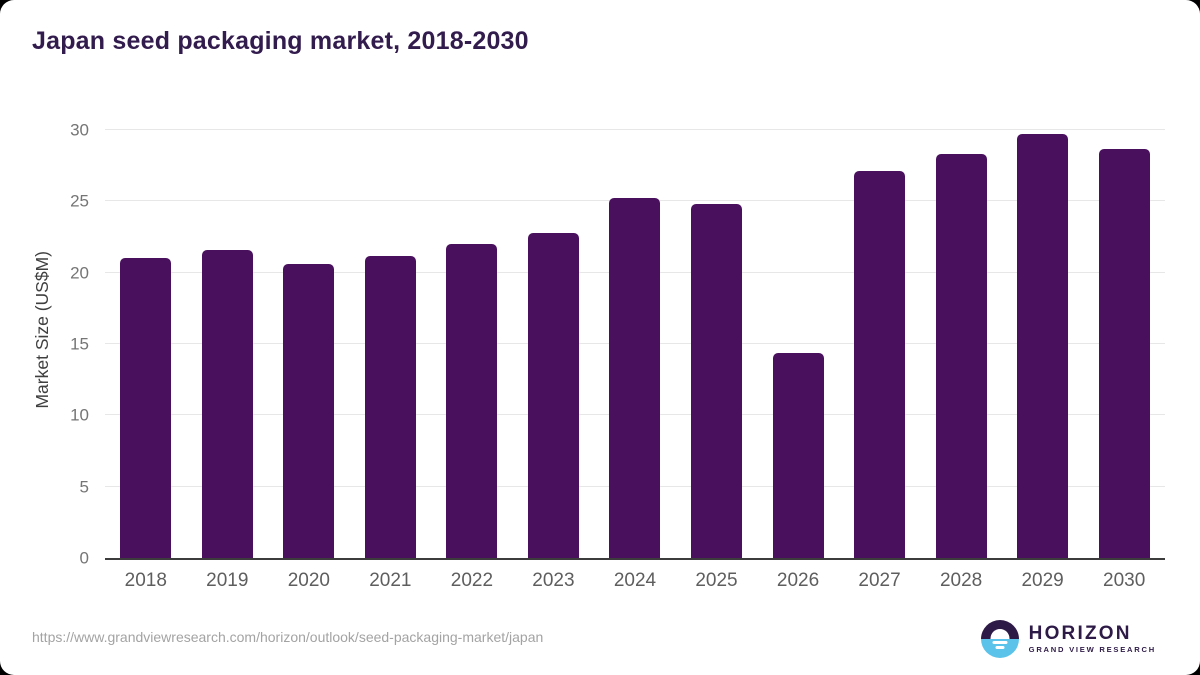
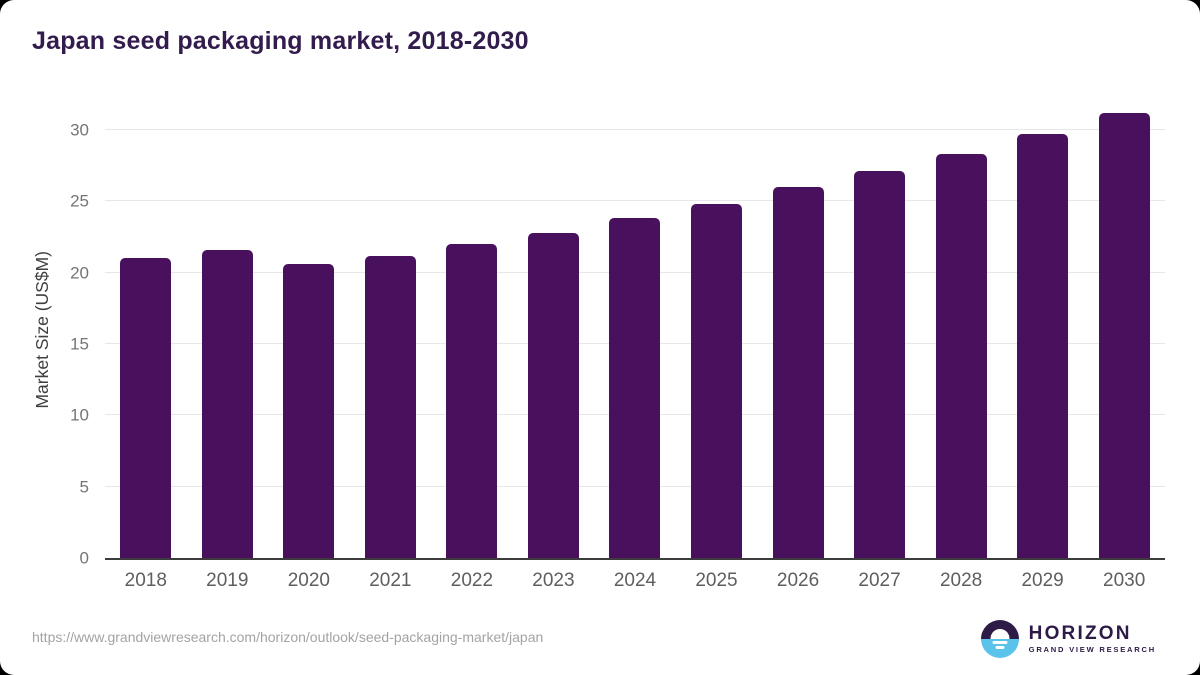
2024: 25.2 -> 23.8
2026: 14.4 -> 26.0
2030: 28.7 -> 31.2
